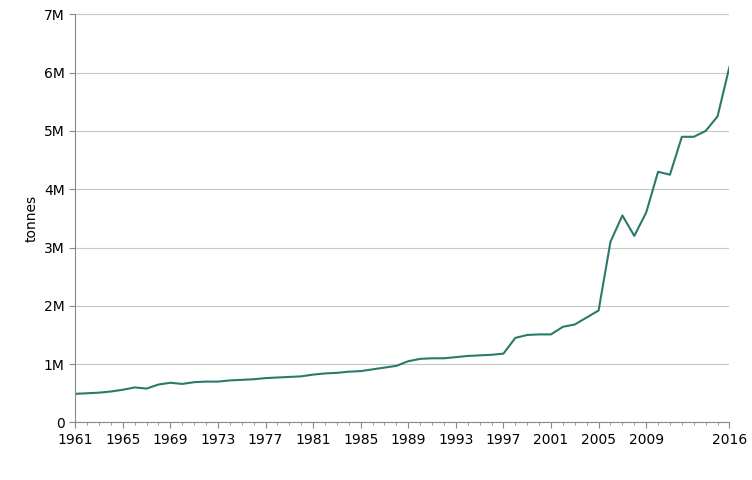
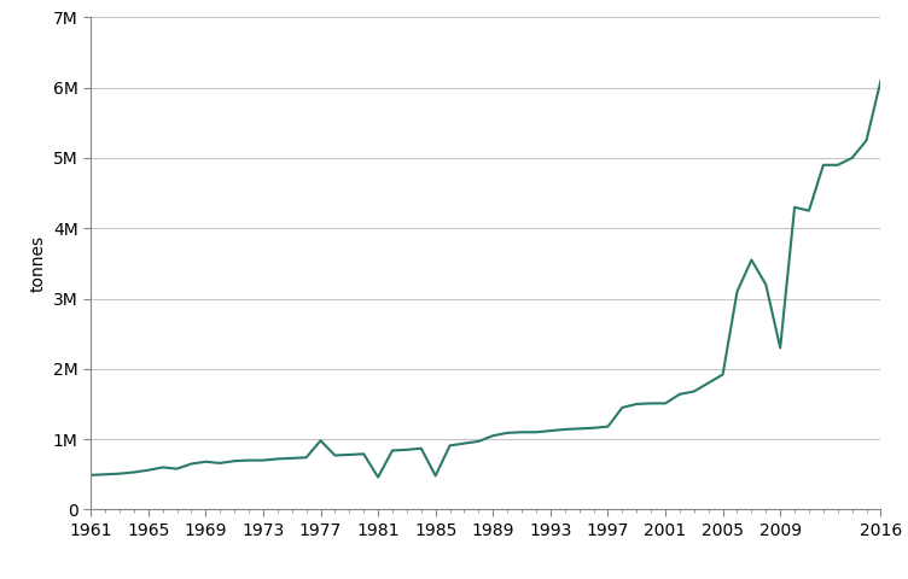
1977: 0.76M -> 0.98M
1981: 0.82M -> 0.46M
1985: 0.88M -> 0.48M
2009: 3.60M -> 2.30M
